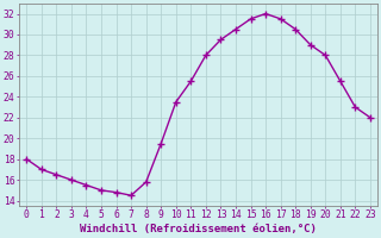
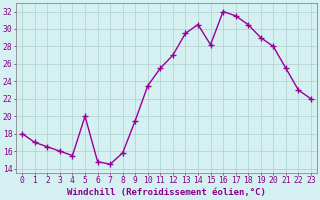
5: 15.0 -> 20.0
12: 28.0 -> 27.0
15: 31.5 -> 28.2
